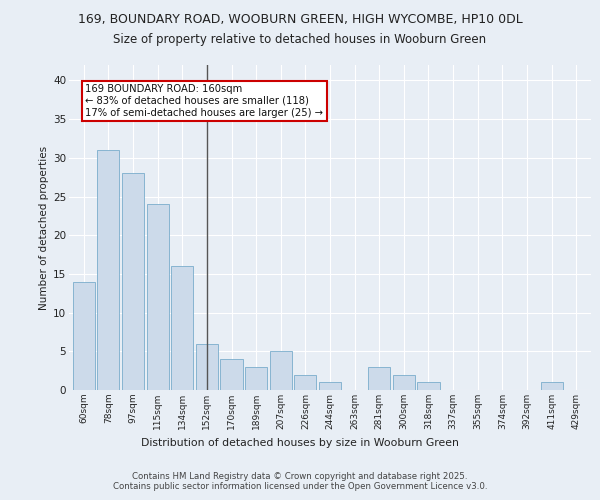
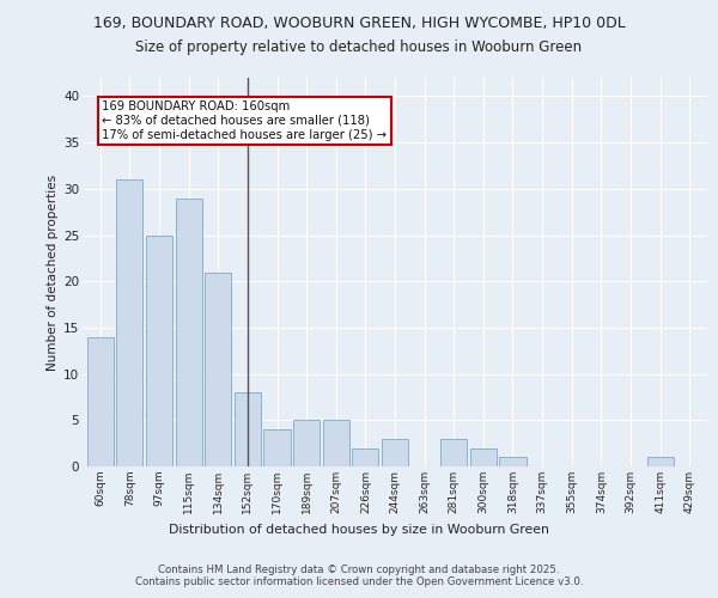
97sqm: 28 -> 25
115sqm: 24 -> 29
134sqm: 16 -> 21
152sqm: 6 -> 8
189sqm: 3 -> 5
244sqm: 1 -> 3
